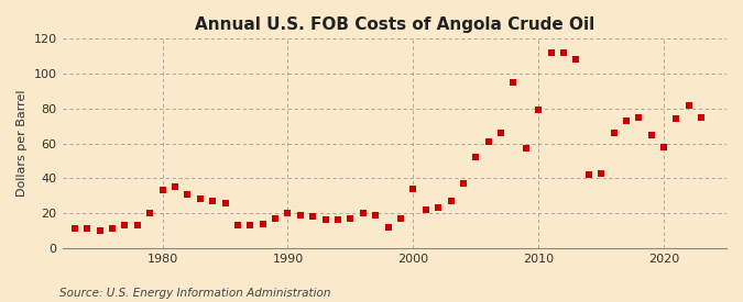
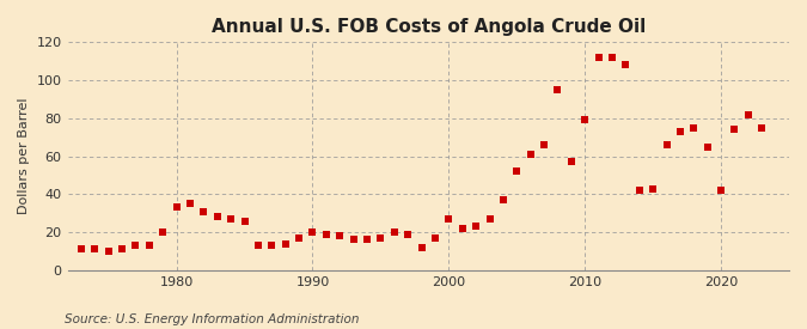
2000: 34 -> 27
2020: 58 -> 42
